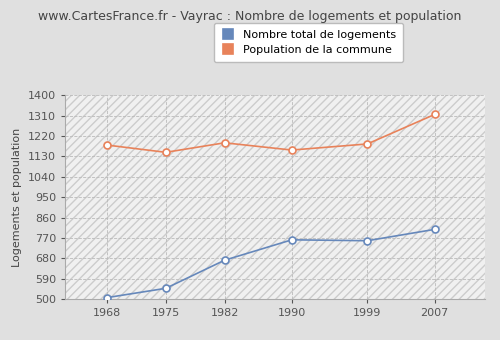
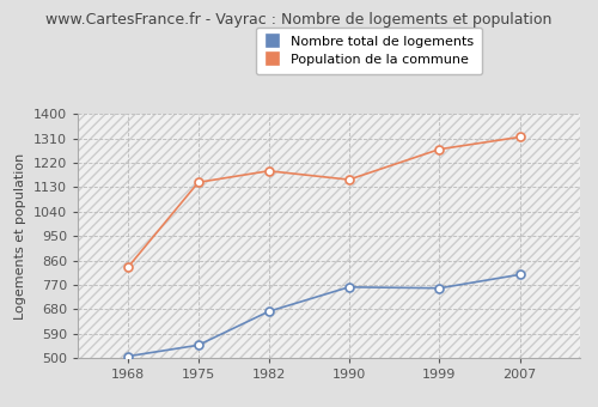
Population de la commune/1968: 1180 -> 835
Population de la commune/1999: 1185 -> 1270
